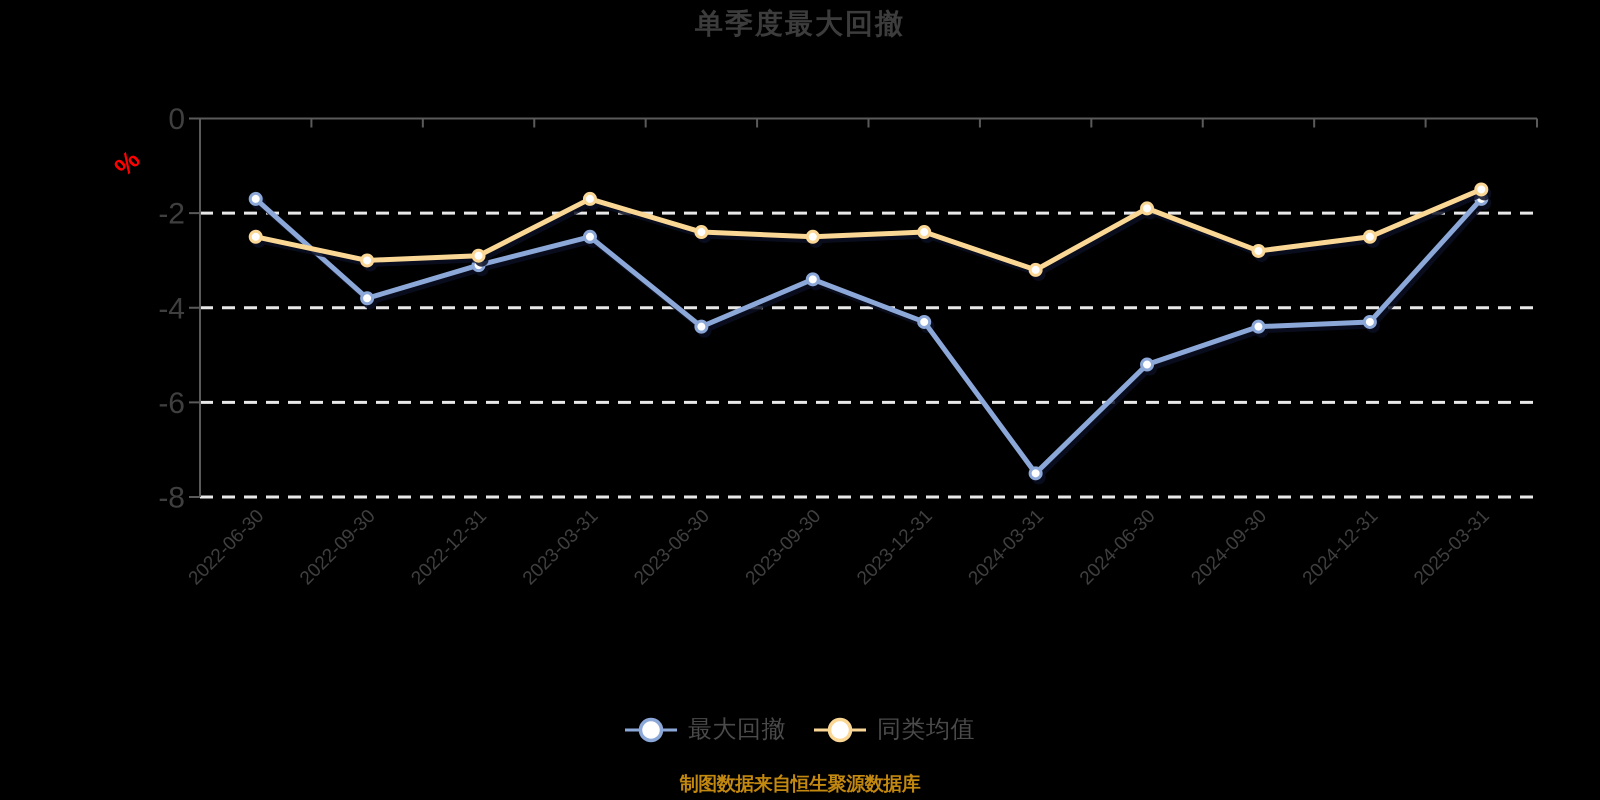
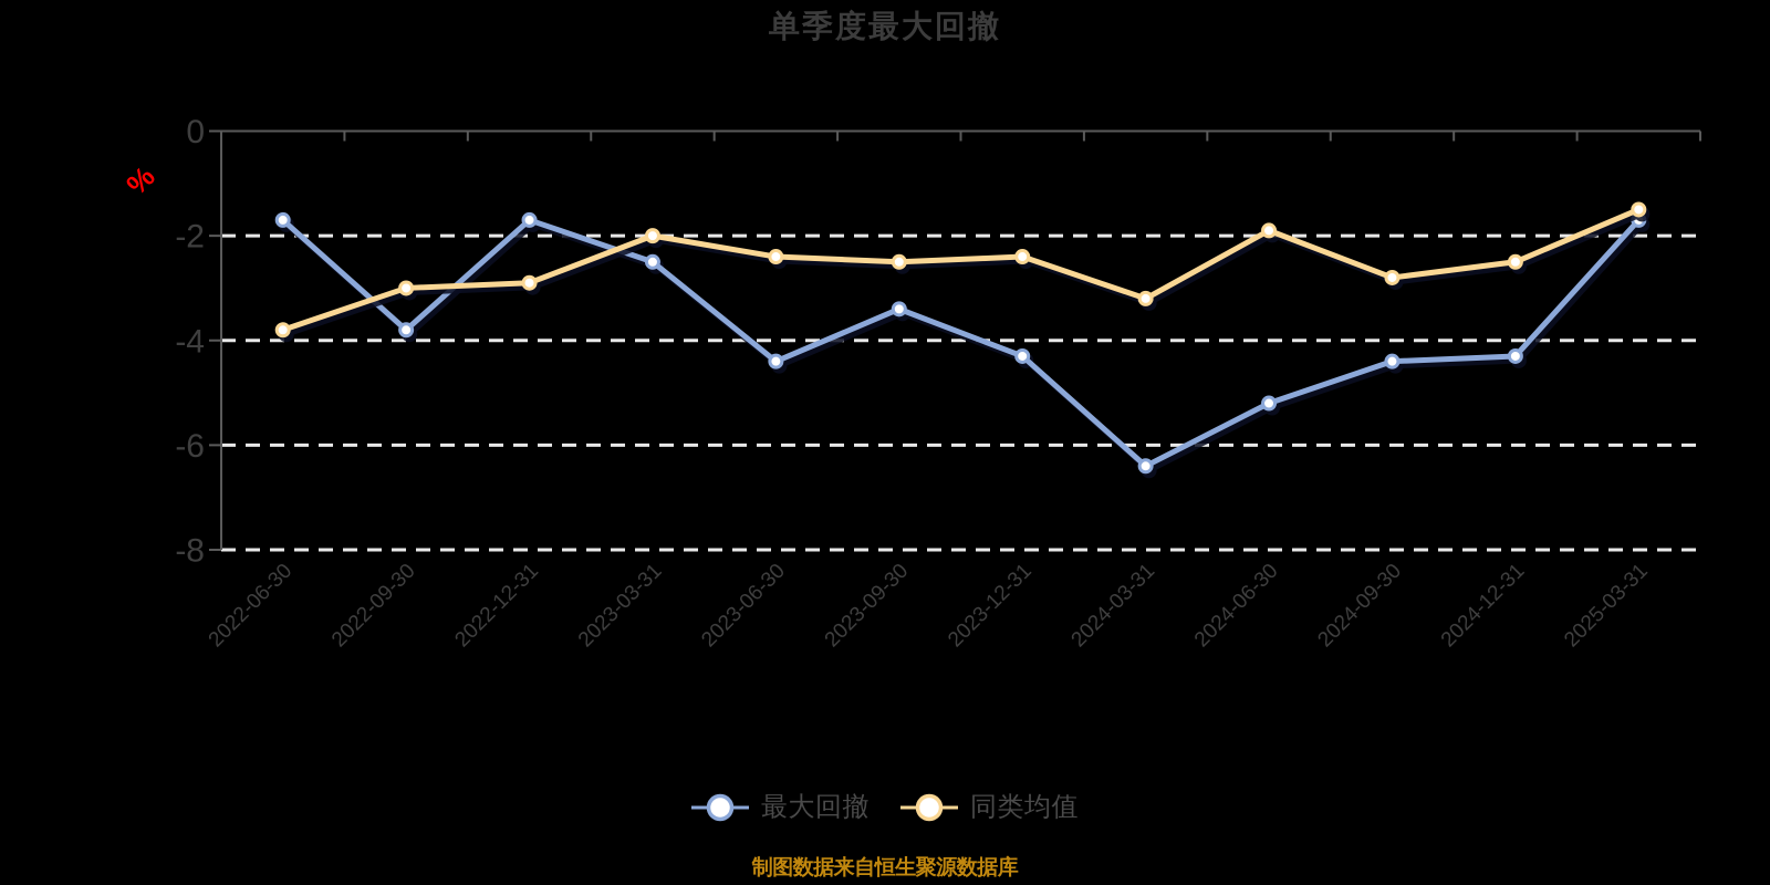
同类均值/2022-06-30: -2.5 -> -3.8
最大回撤/2022-12-31: -3.1 -> -1.7
同类均值/2023-03-31: -1.7 -> -2.0
最大回撤/2024-03-31: -7.5 -> -6.4
